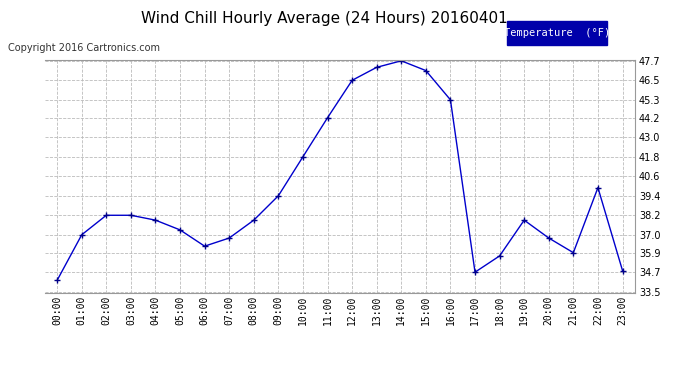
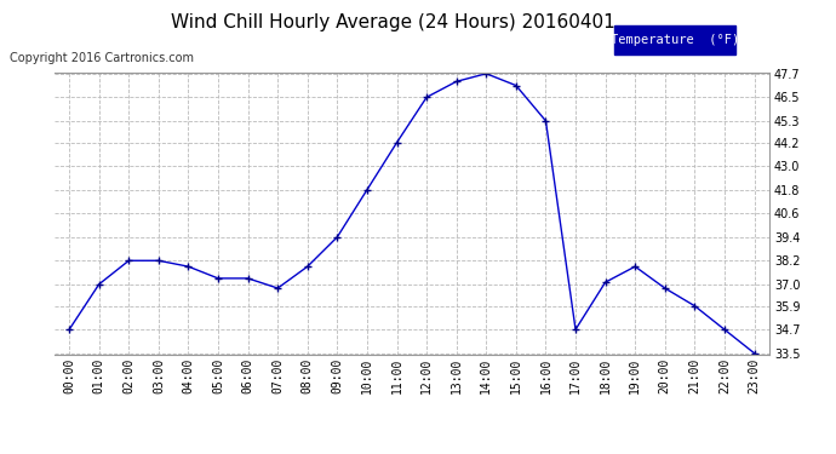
00:00: 34.2 -> 34.7
06:00: 36.3 -> 37.3
18:00: 35.7 -> 37.1
22:00: 39.9 -> 34.7
23:00: 34.8 -> 33.5
